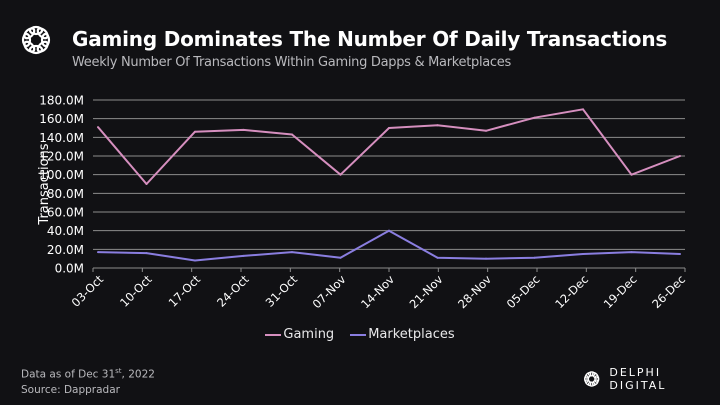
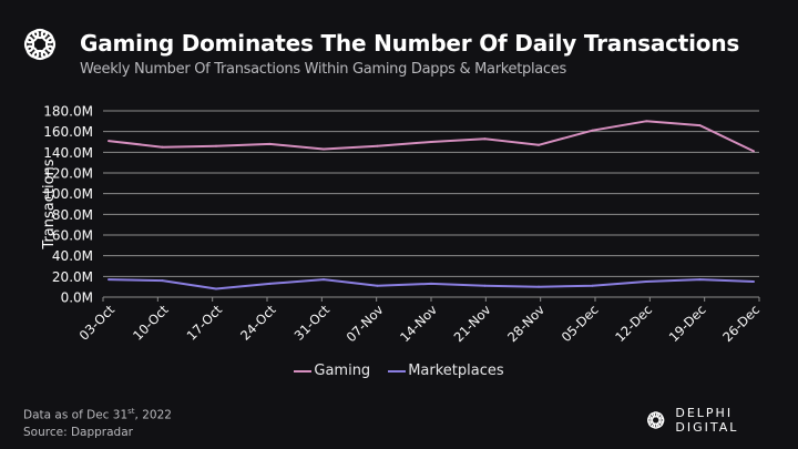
Gaming/10-Oct: 90M -> 140M
Gaming/07-Nov: 100M -> 150M
Marketplaces/14-Nov: 40M -> 10M
Gaming/19-Dec: 100M -> 170M
Gaming/26-Dec: 120M -> 140M
